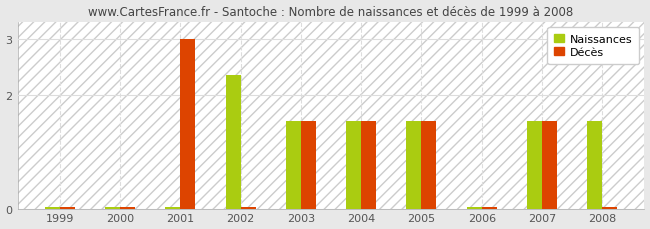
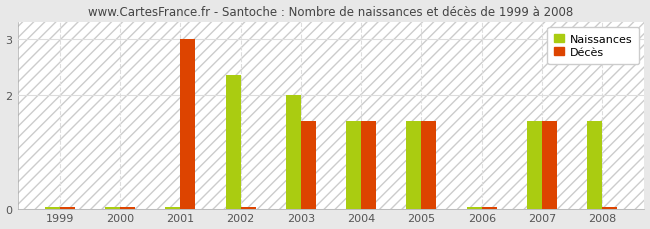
Naissances/2003: 1.55 -> 2.00
